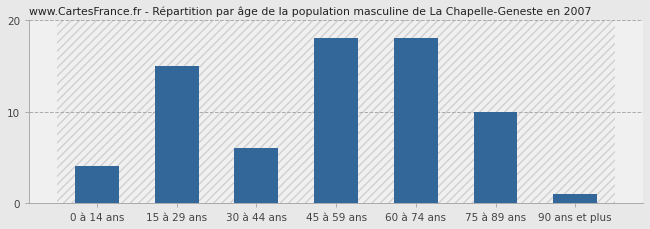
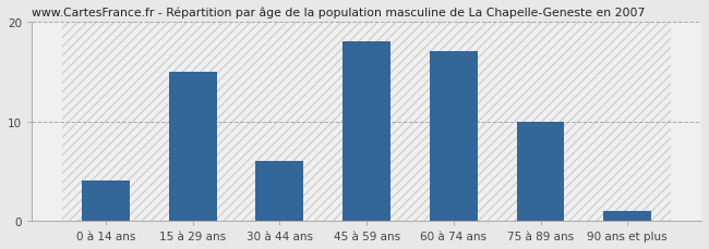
60 à 74 ans: 18 -> 17
